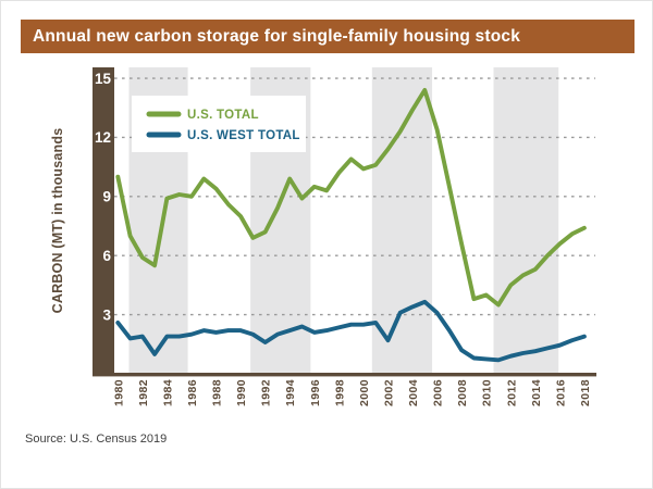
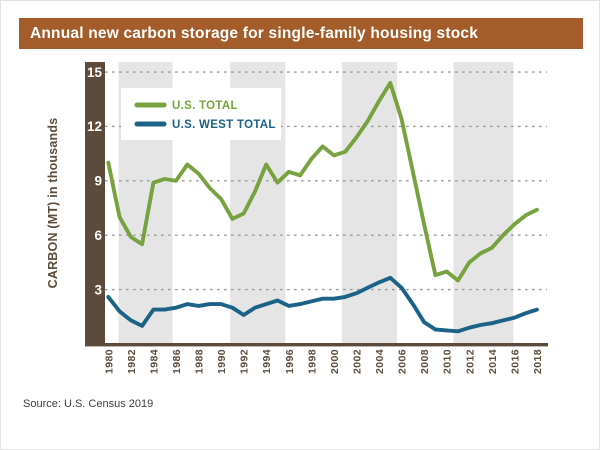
U.S. WEST TOTAL/1982: 1.9 -> 1.3
U.S. WEST TOTAL/2002: 1.7 -> 2.8
